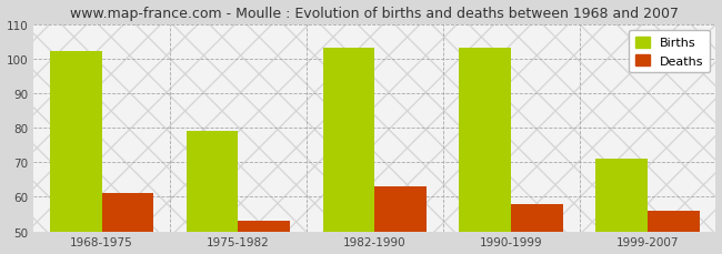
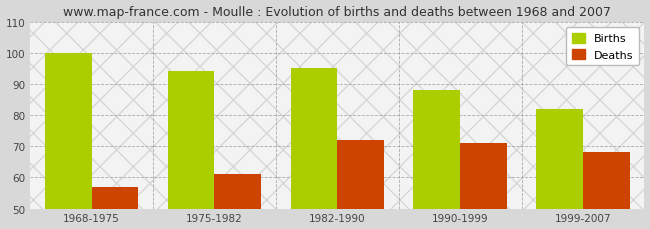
Births/1968-1975: 102 -> 100
Deaths/1968-1975: 61 -> 57
Births/1975-1982: 79 -> 94
Deaths/1975-1982: 53 -> 61
Births/1982-1990: 103 -> 95
Deaths/1982-1990: 63 -> 72
Births/1990-1999: 103 -> 88
Deaths/1990-1999: 58 -> 71
Births/1999-2007: 71 -> 82
Deaths/1999-2007: 56 -> 68
